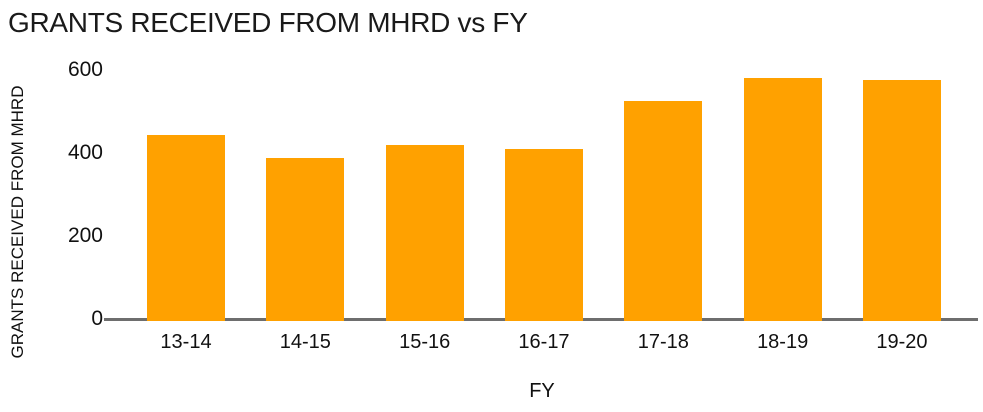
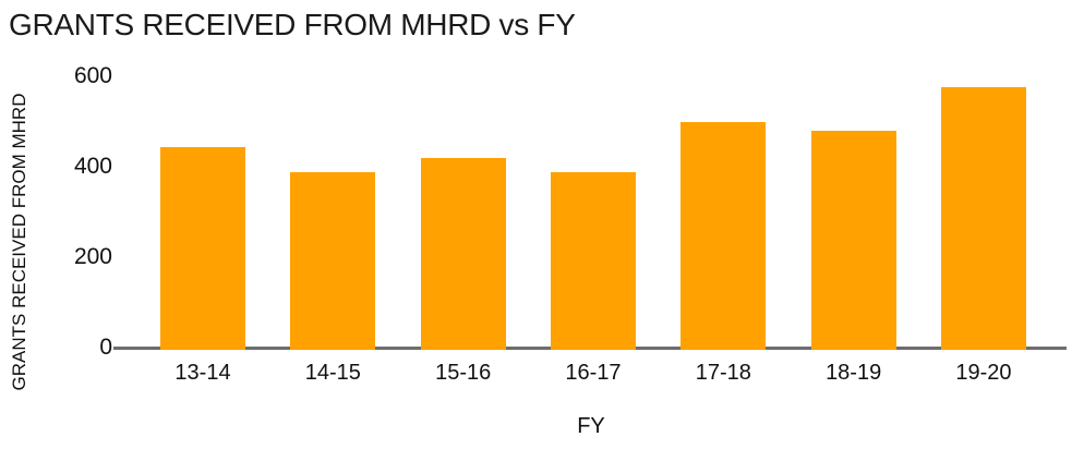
16-17: 410 -> 390
17-18: 520 -> 500
18-19: 580 -> 480
